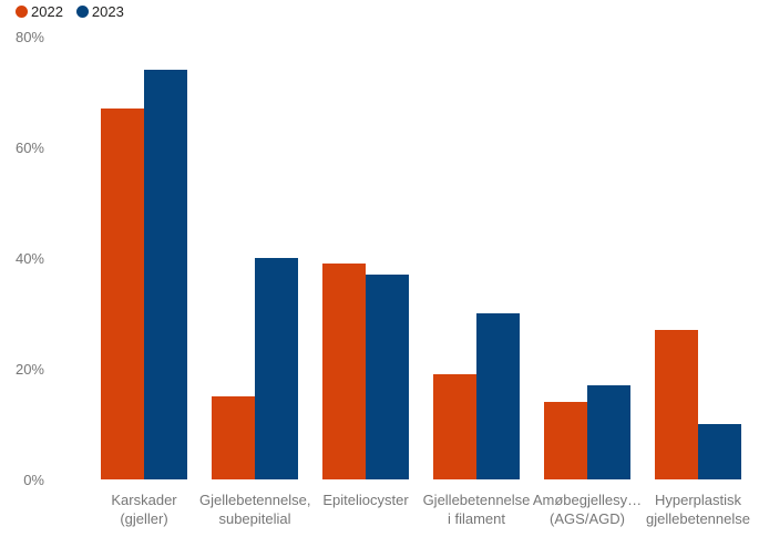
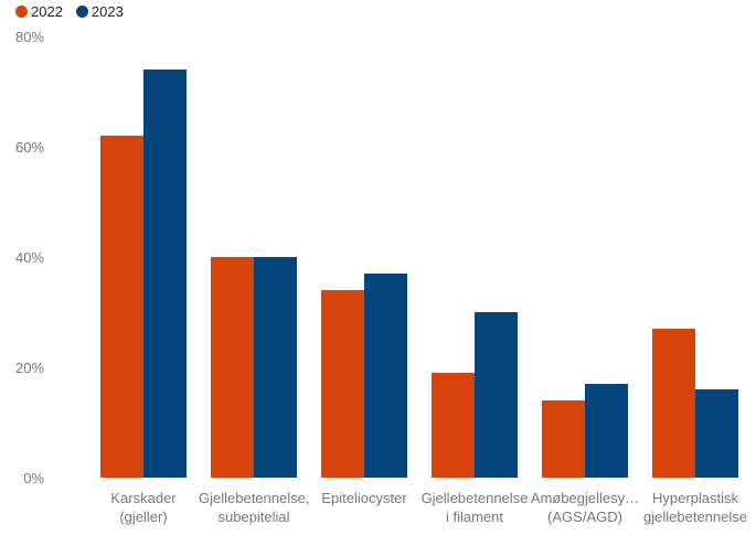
2022/Karskader (gjeller): 67% -> 62%
2022/Gjellebetennelse, subepitelial: 15% -> 40%
2022/Epiteliocyster: 39% -> 34%
2023/Hyperplastisk gjellebetennelse: 10% -> 16%
